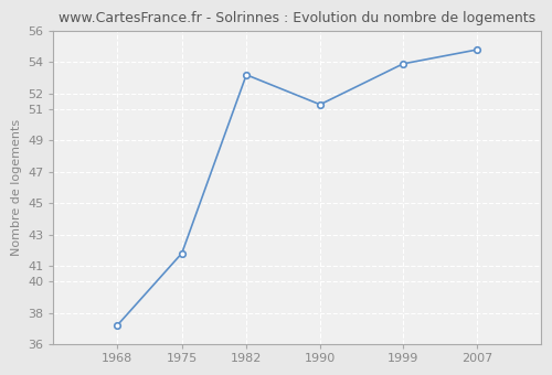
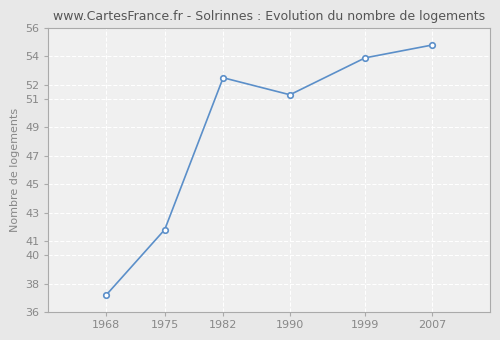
1982: 53.2 -> 52.5
